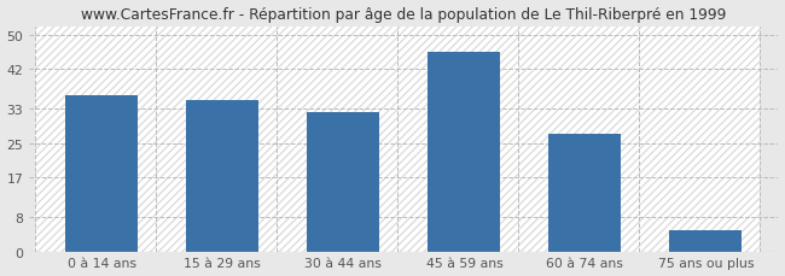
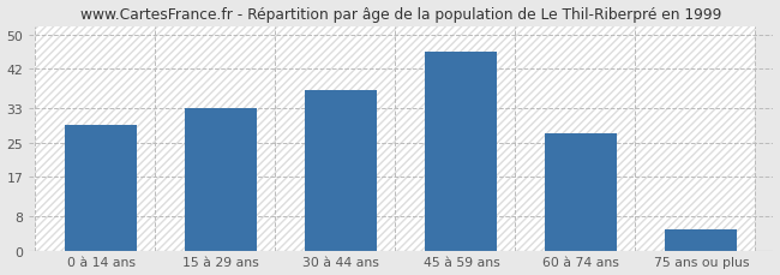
0 à 14 ans: 36 -> 29
15 à 29 ans: 35 -> 33
30 à 44 ans: 32 -> 37
